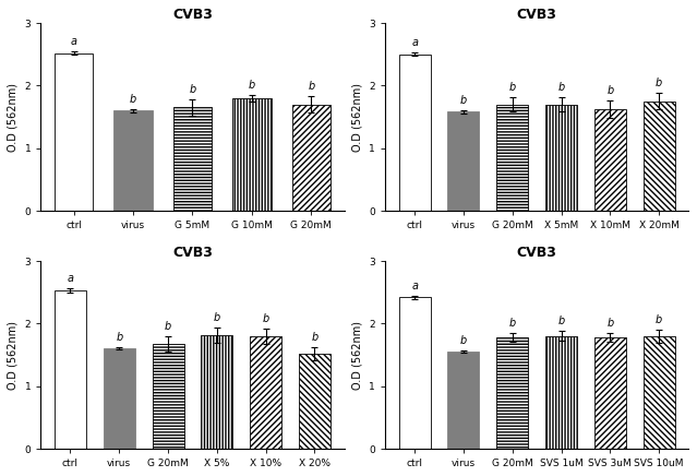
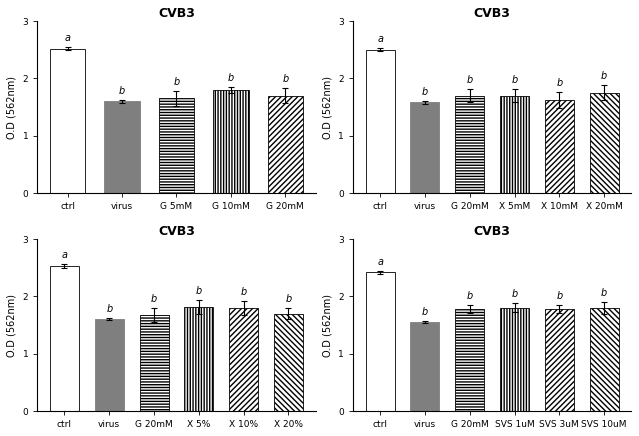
X 20%: 1.52 -> 1.70
